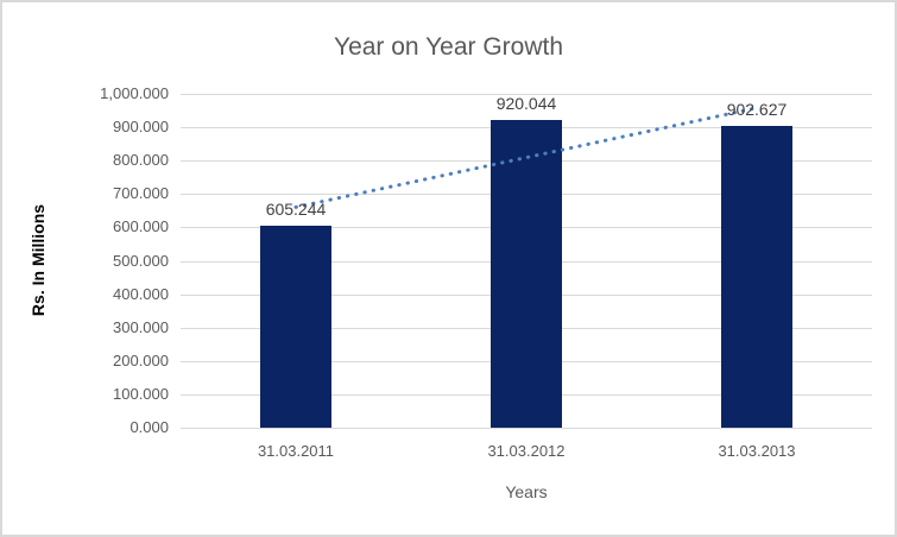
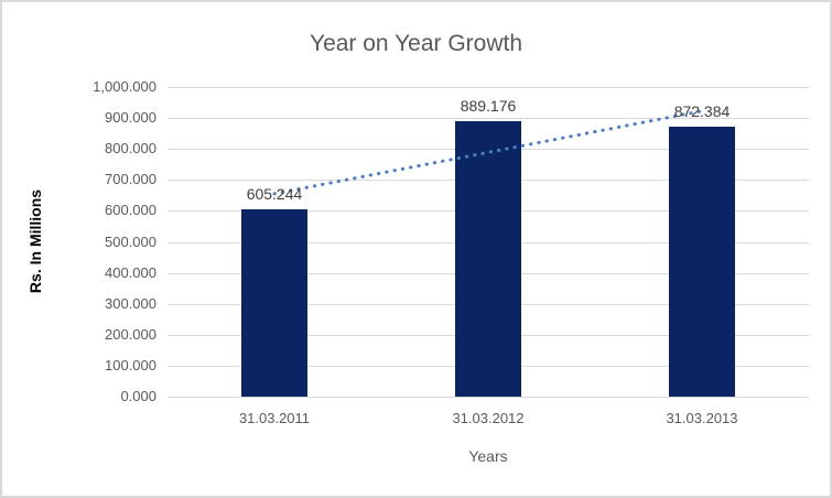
31.03.2012: 920.044 -> 889.176
31.03.2013: 902.627 -> 872.384
